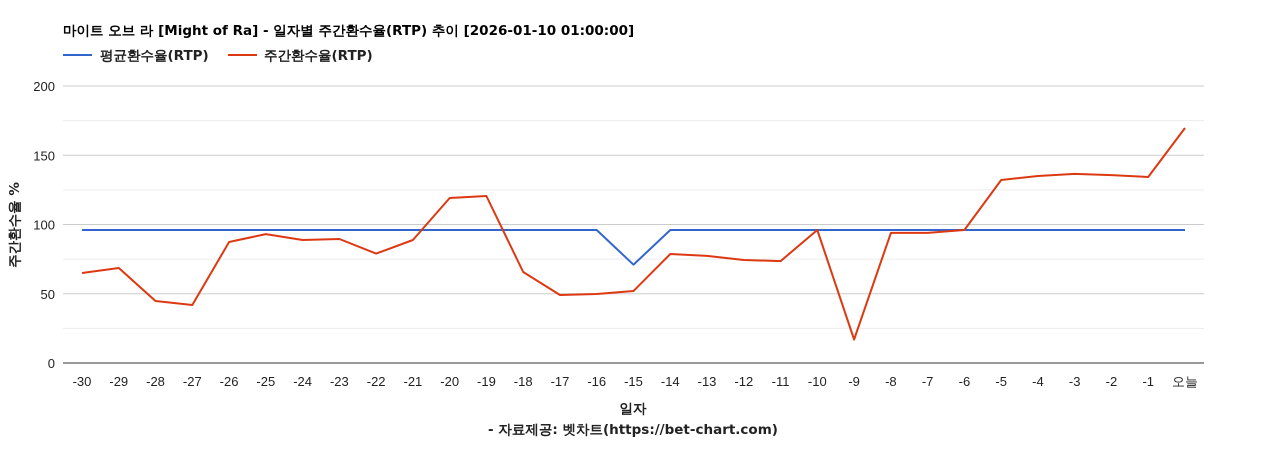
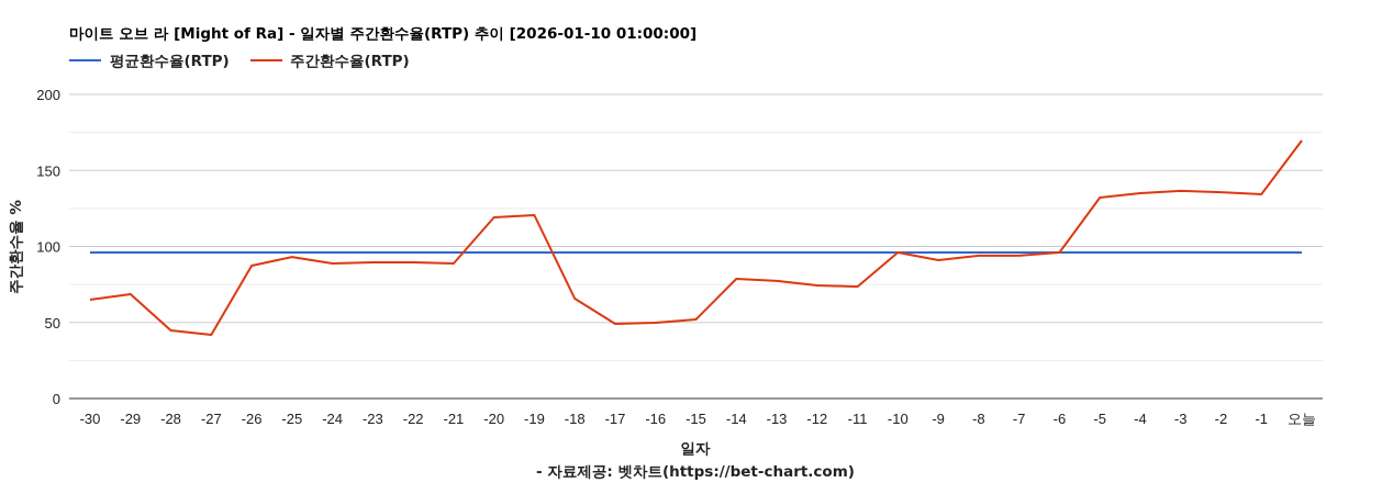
주간환수율(RTP)/-22: 79 -> 90
평균환수율(RTP)/-15: 71 -> 96
주간환수율(RTP)/-9: 17 -> 91
